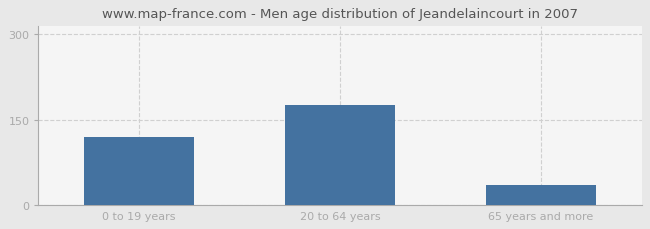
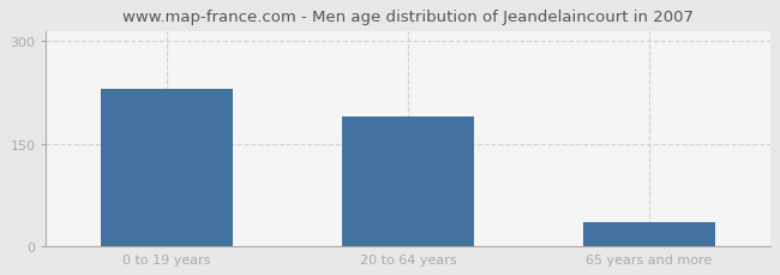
0 to 19 years: 120 -> 230
20 to 64 years: 175 -> 190
